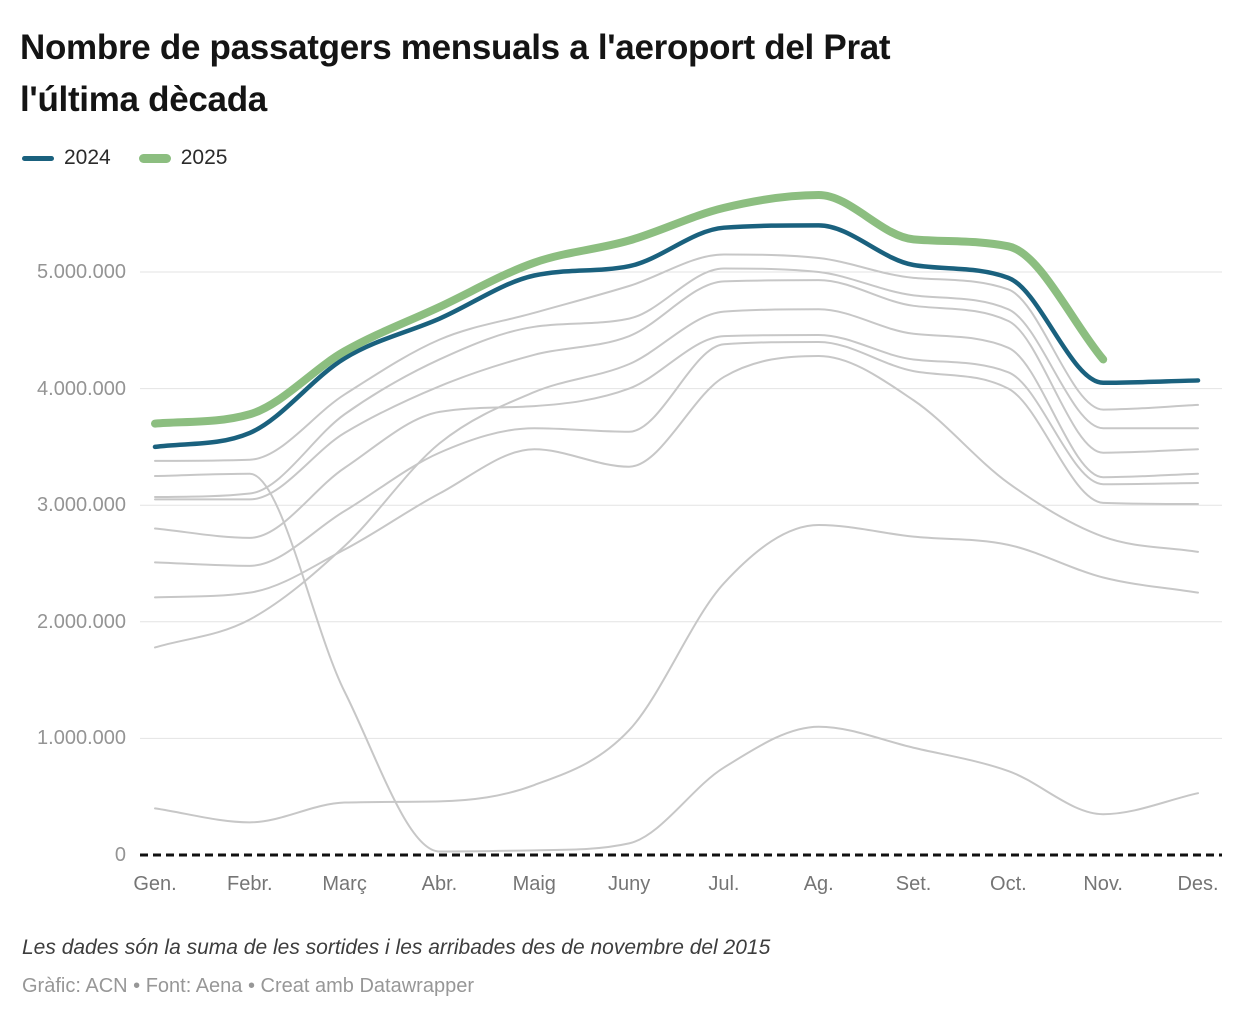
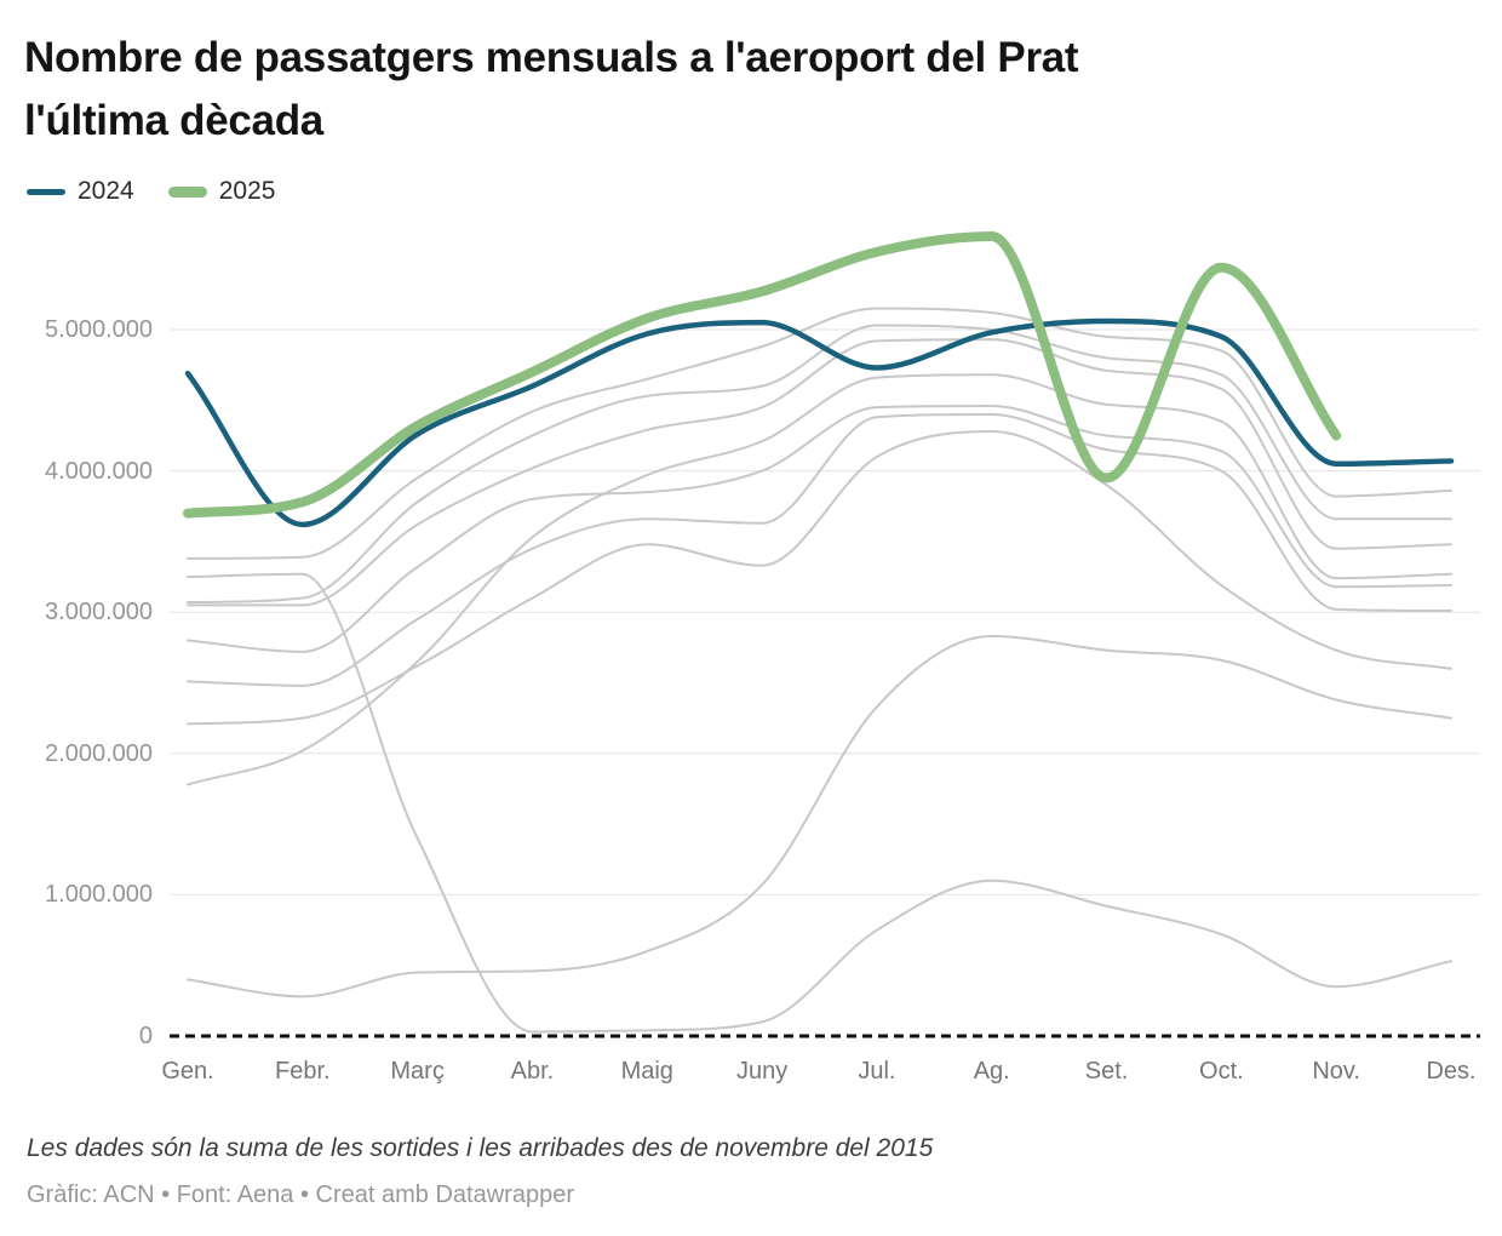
2024/Gen.: 3500000 -> 4690000
2024/Jul.: 5380000 -> 4730000
2024/Ag.: 5400000 -> 4980000
2025/Set.: 5280000 -> 3950000
2025/Oct.: 5220000 -> 5440000
